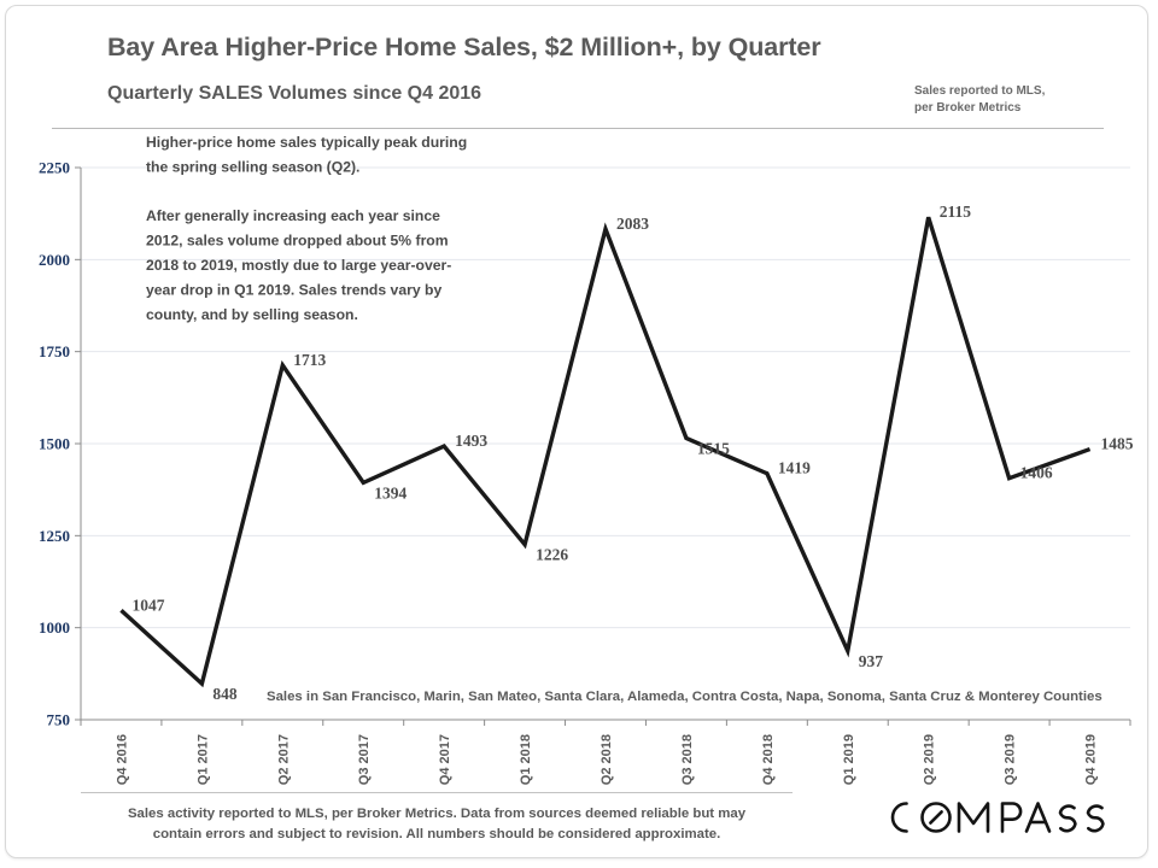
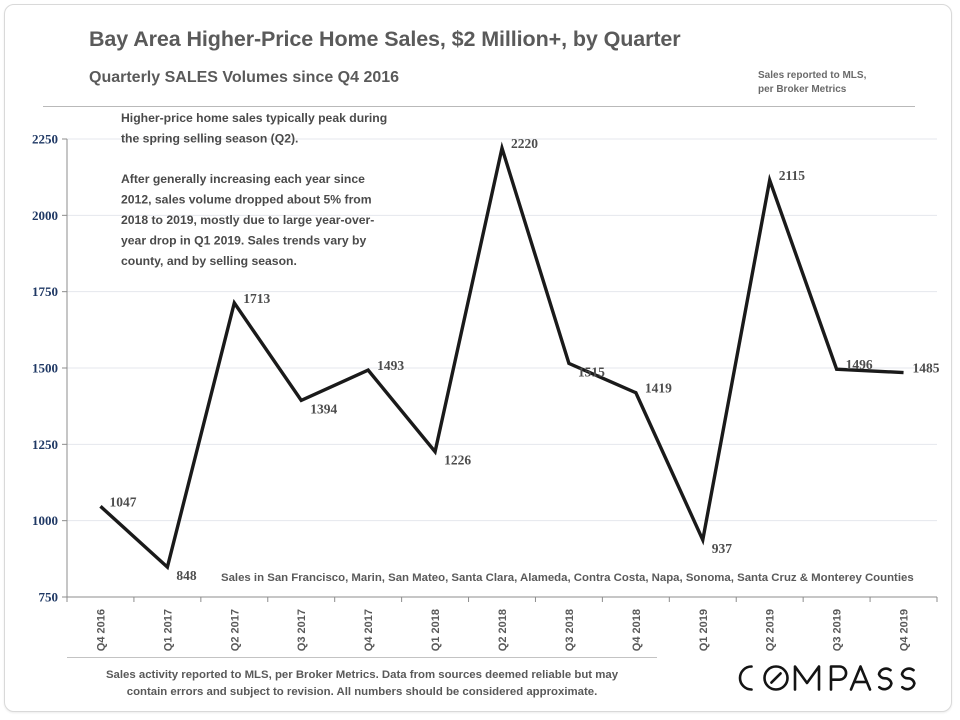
Q2 2018: 2083 -> 2220
Q3 2019: 1406 -> 1496
